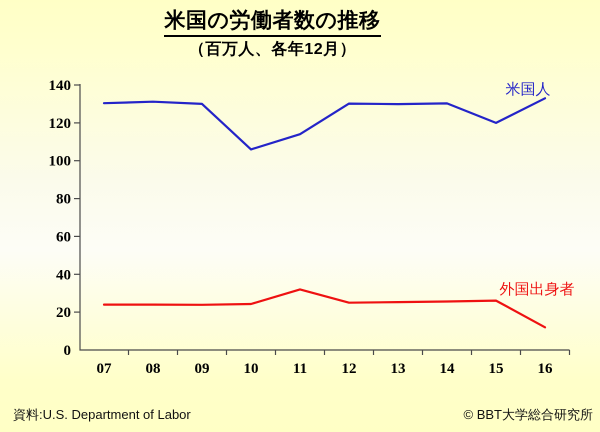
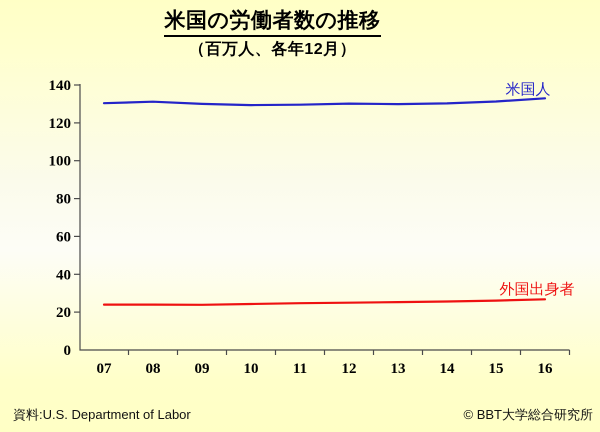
米国人/10: 106 -> 129
米国人/11: 114 -> 130
外国出身者/11: 32 -> 25
米国人/15: 120 -> 131
外国出身者/16: 12 -> 27
